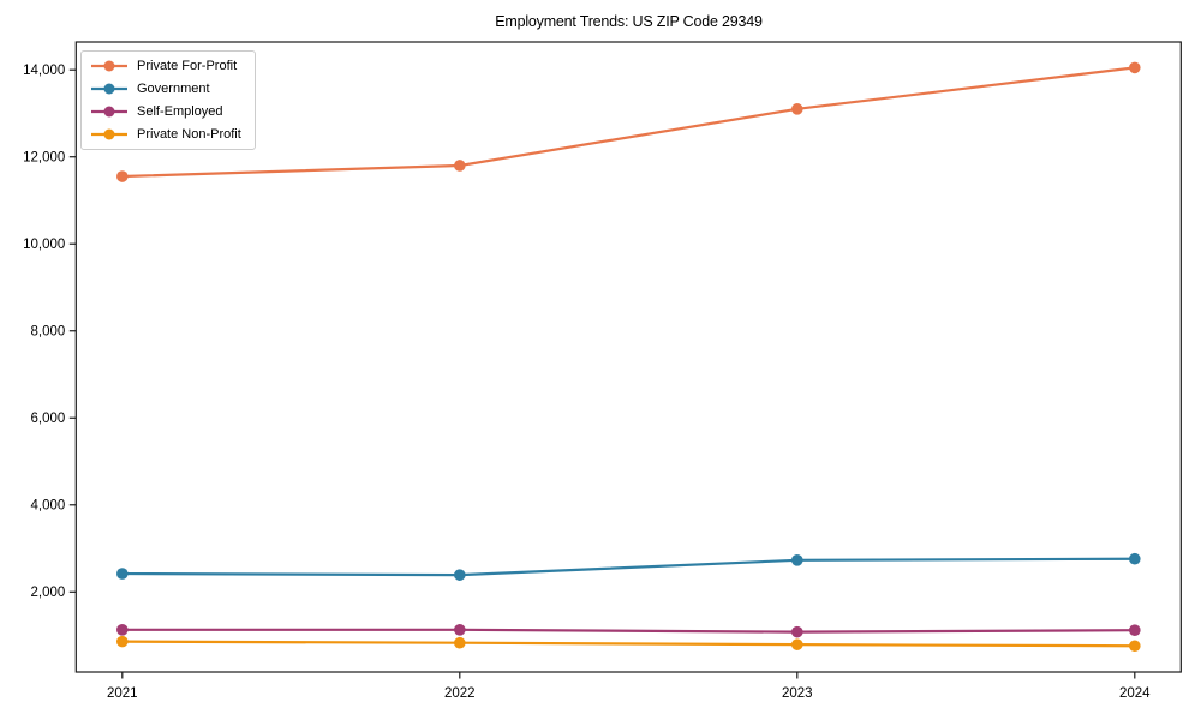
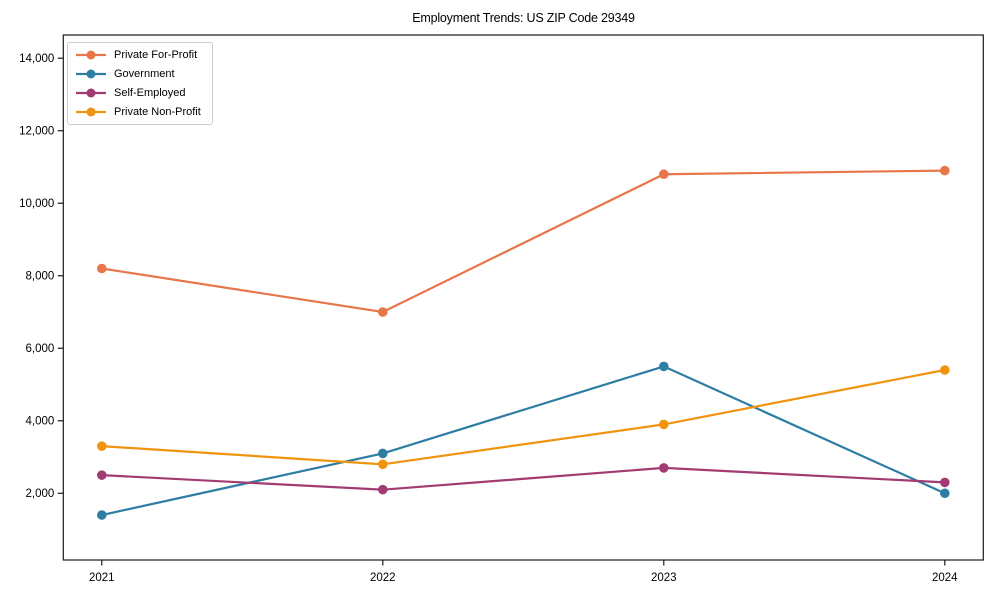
Private For-Profit/2021: 11600 -> 8200
Government/2021: 2400 -> 1400
Self-Employed/2021: 1100 -> 2500
Private Non-Profit/2021: 900 -> 3300
Private For-Profit/2022: 11800 -> 7000
Government/2022: 2400 -> 3100
Self-Employed/2022: 1100 -> 2100
Private Non-Profit/2022: 800 -> 2800
Private For-Profit/2023: 13100 -> 10800
Government/2023: 2700 -> 5500
Self-Employed/2023: 1100 -> 2700
Private Non-Profit/2023: 800 -> 3900
Private For-Profit/2024: 14000 -> 10900
Government/2024: 2800 -> 2000
Self-Employed/2024: 1100 -> 2300
Private Non-Profit/2024: 800 -> 5400
